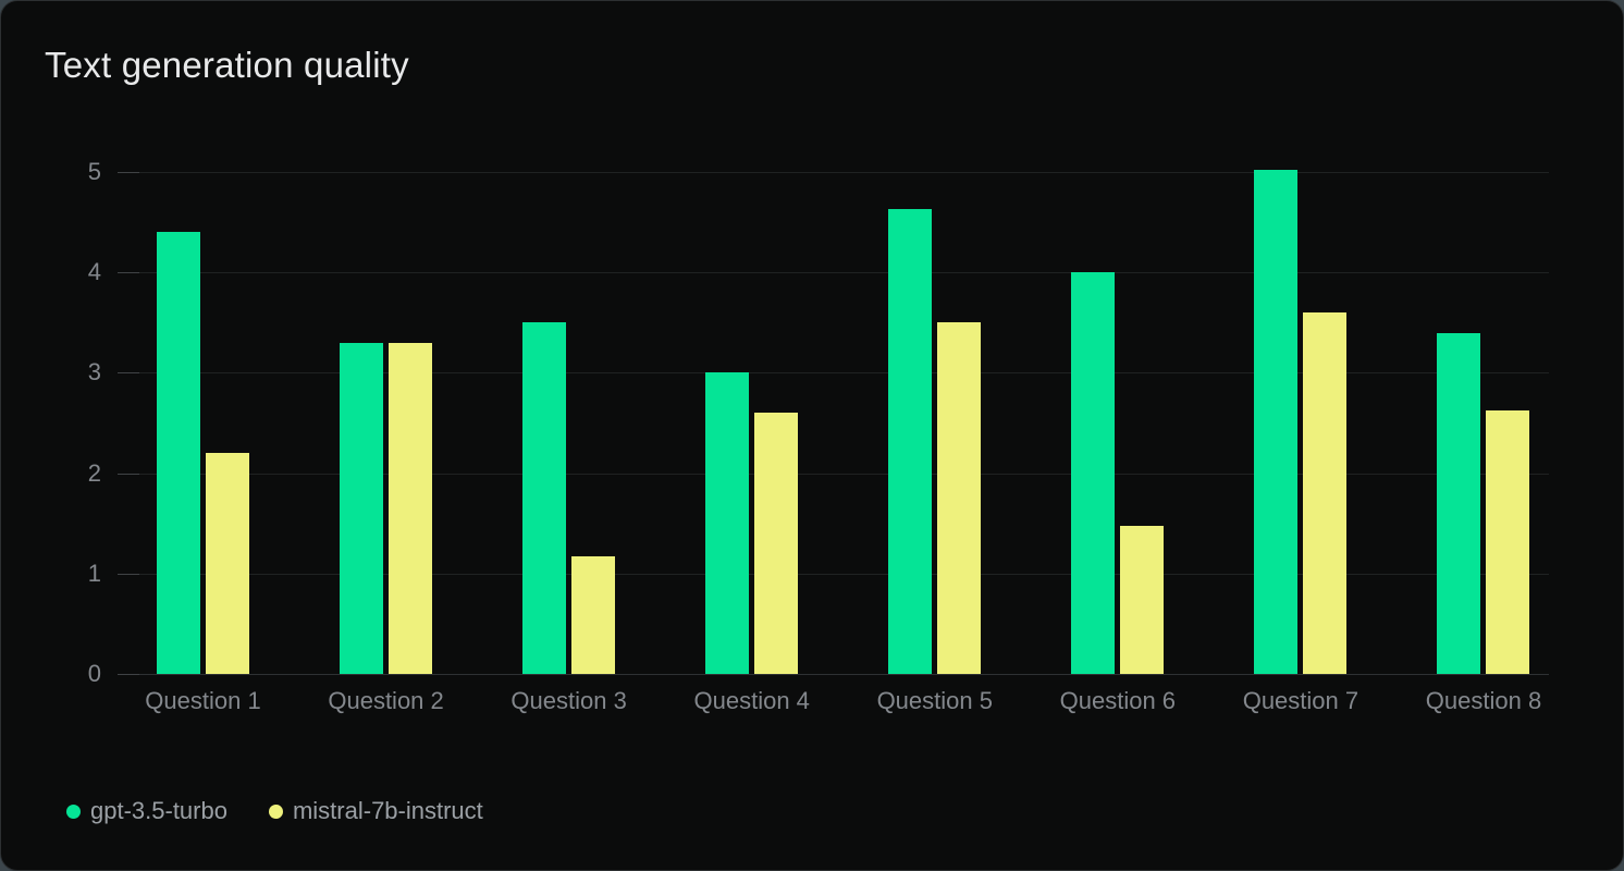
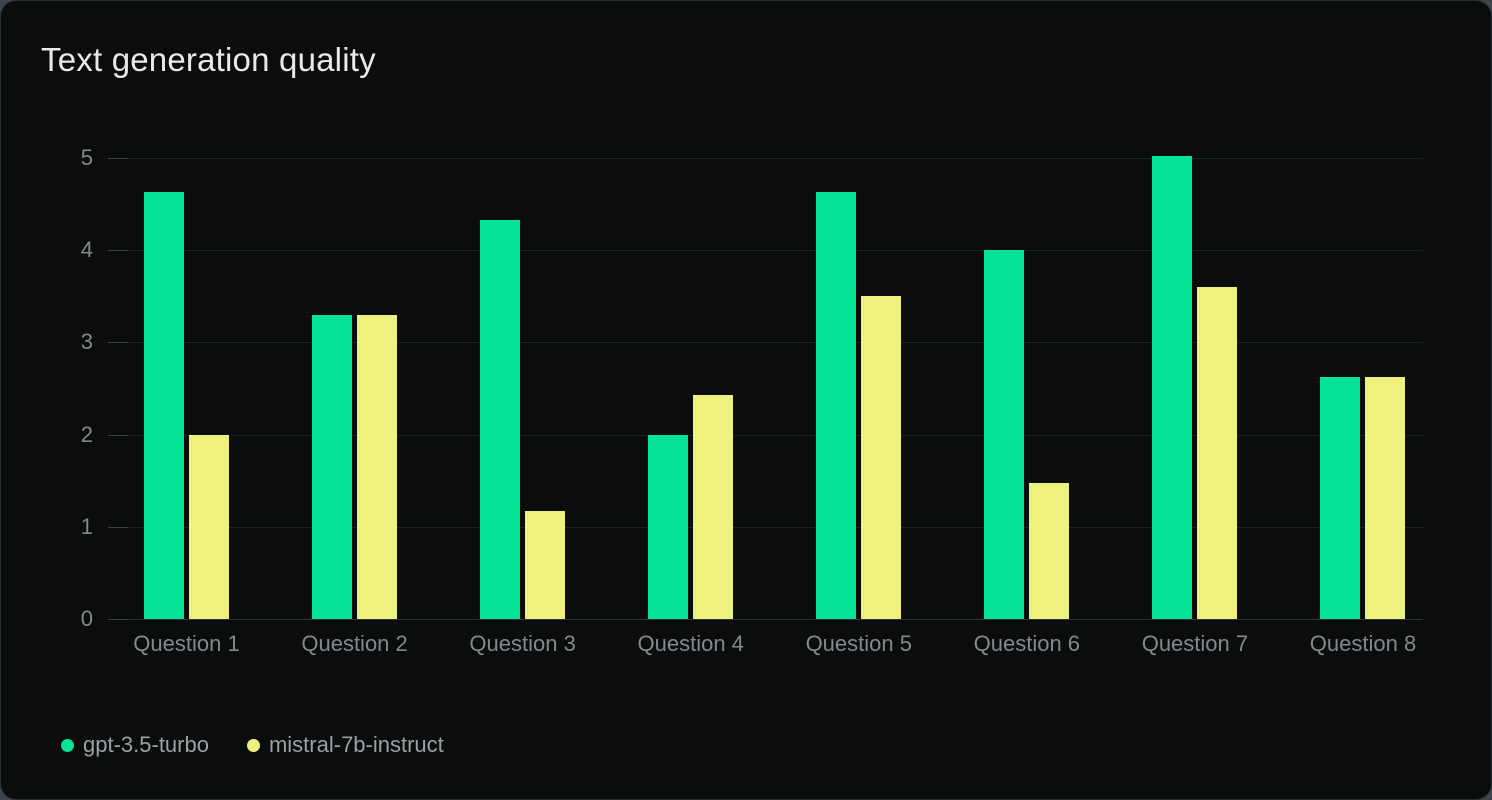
gpt-3.5-turbo/Question 1: 4.4 -> 4.6
mistral-7b-instruct/Question 1: 2.2 -> 2.0
gpt-3.5-turbo/Question 3: 3.5 -> 4.3
gpt-3.5-turbo/Question 4: 3.0 -> 2.0
mistral-7b-instruct/Question 4: 2.6 -> 2.4
gpt-3.5-turbo/Question 8: 3.4 -> 2.6
